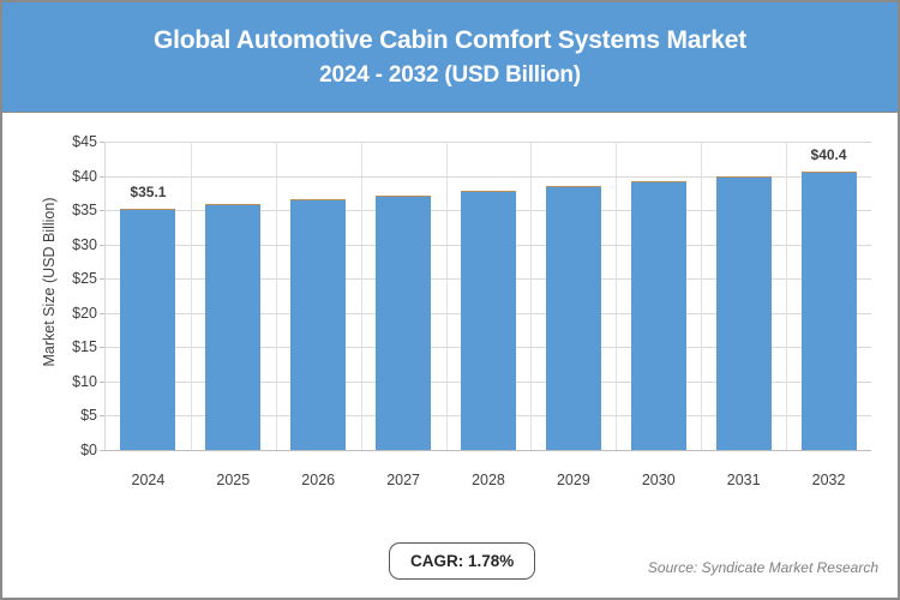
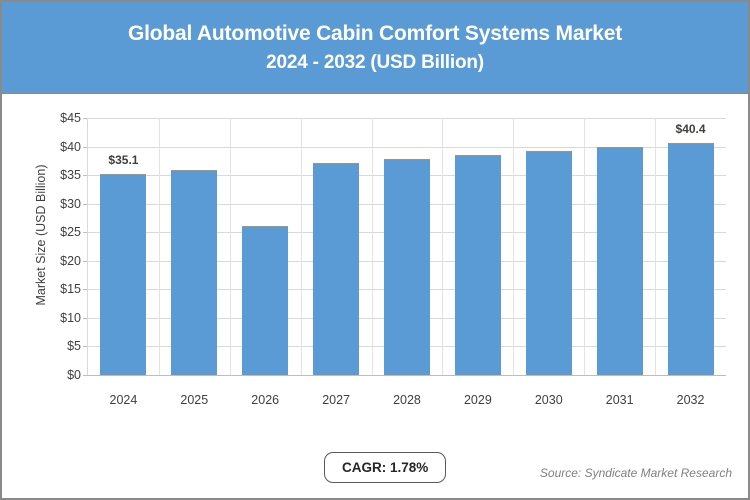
2026: $36 -> $26
